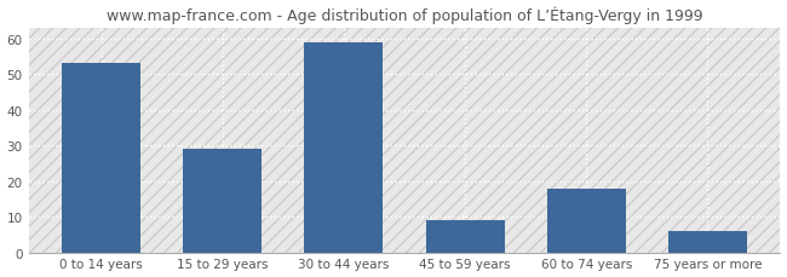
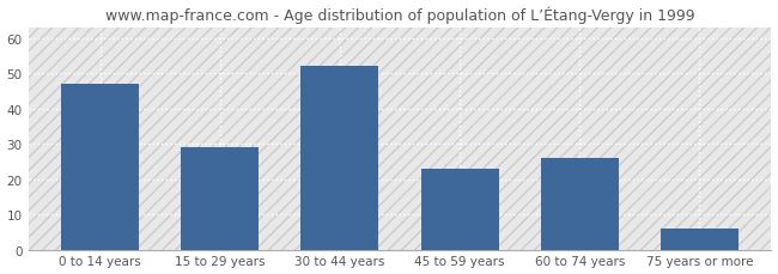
0 to 14 years: 53 -> 47
30 to 44 years: 59 -> 52
45 to 59 years: 9 -> 23
60 to 74 years: 18 -> 26
